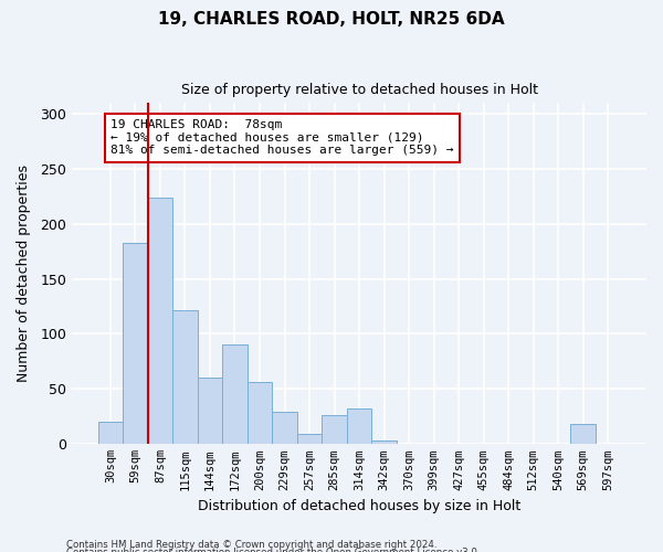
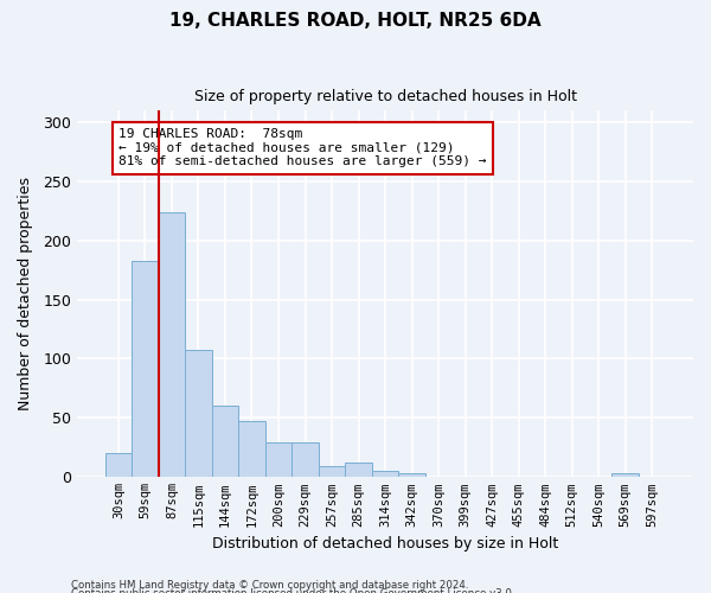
115sqm: 122 -> 107
172sqm: 90 -> 47
200sqm: 56 -> 29
285sqm: 26 -> 12
314sqm: 32 -> 5
569sqm: 18 -> 3
